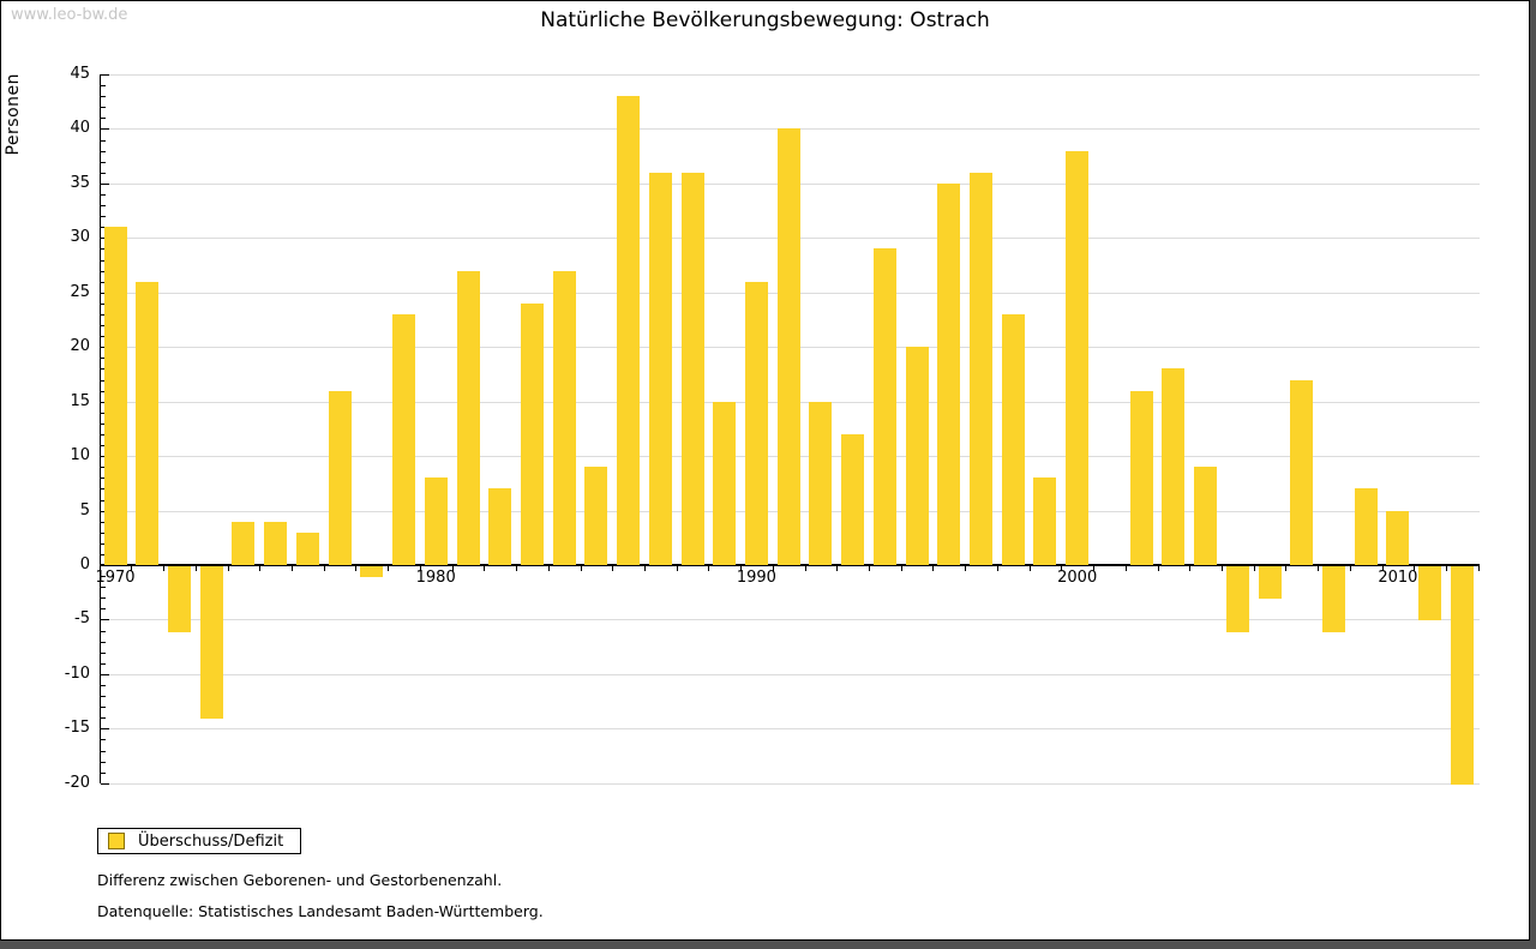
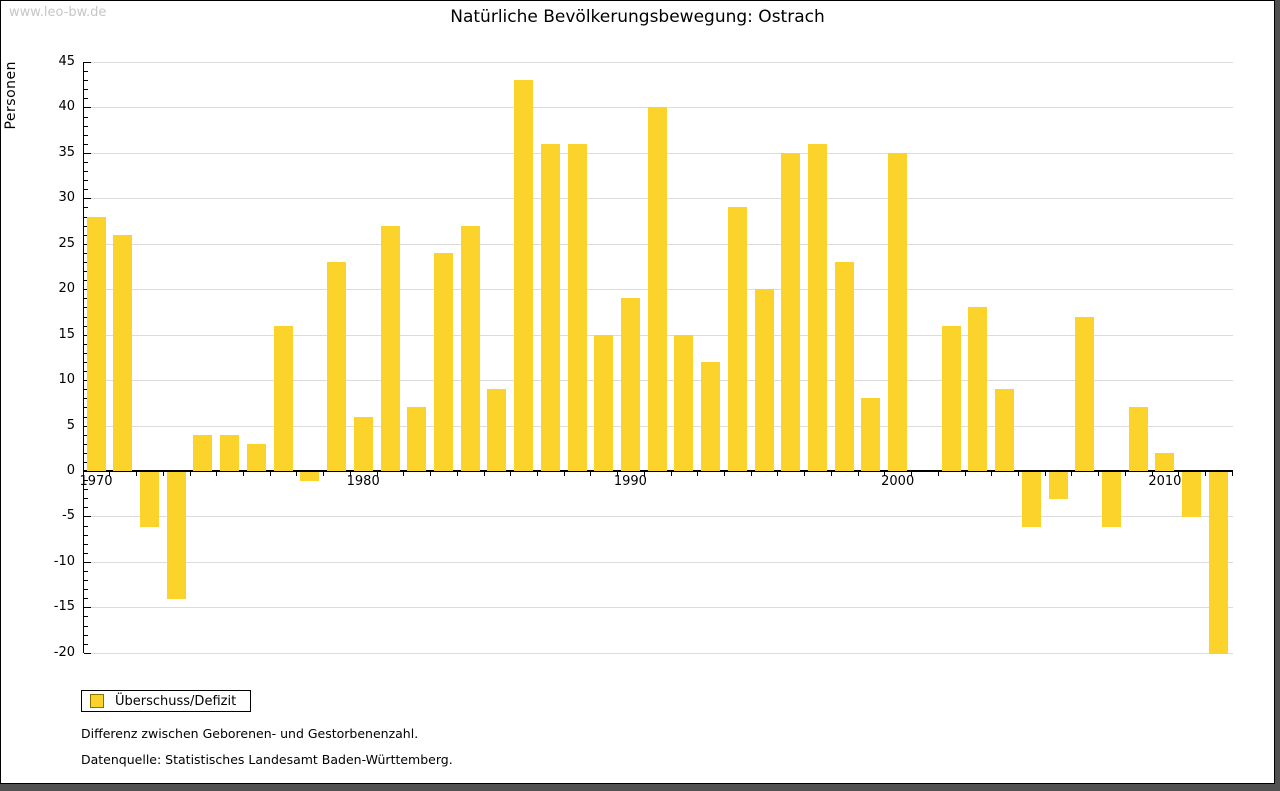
1970: 31 -> 28
1980: 8 -> 6
1990: 26 -> 19
2000: 38 -> 35
2010: 5 -> 2
